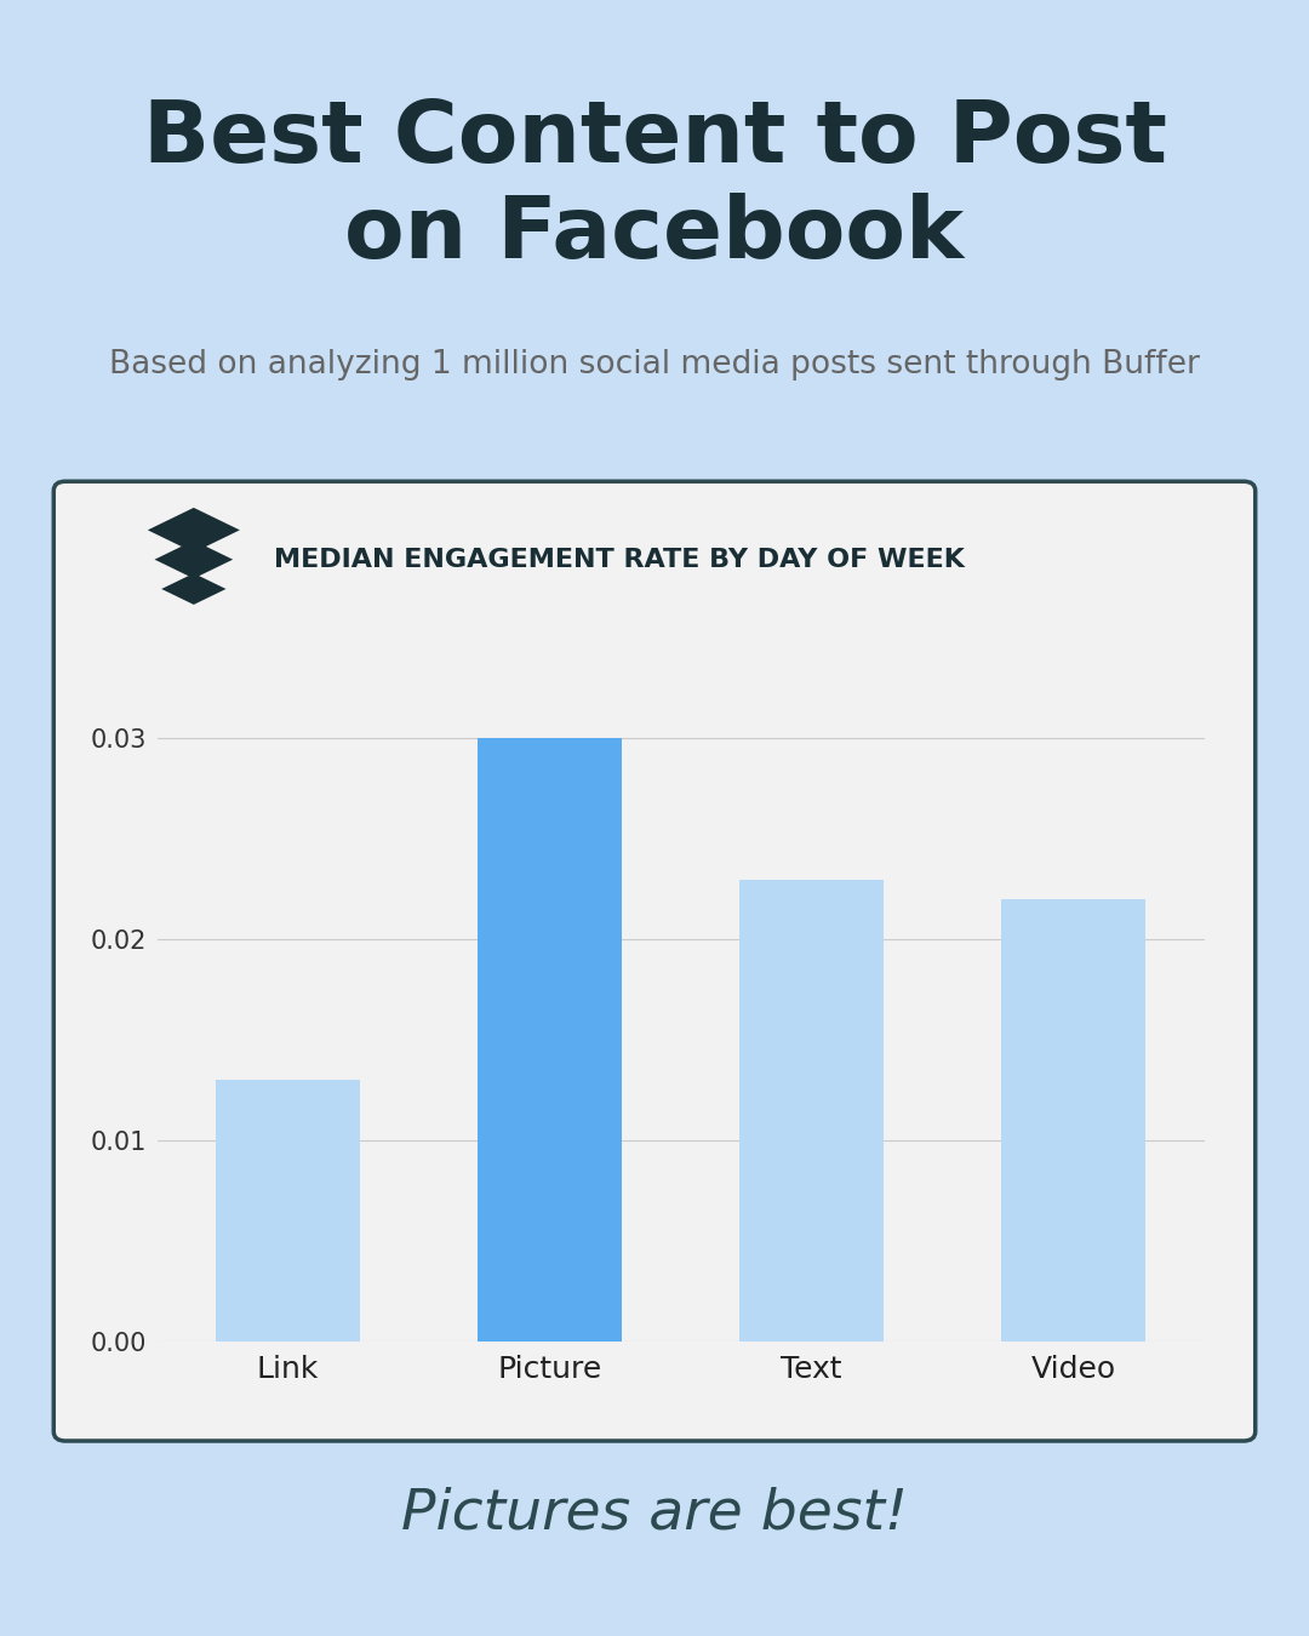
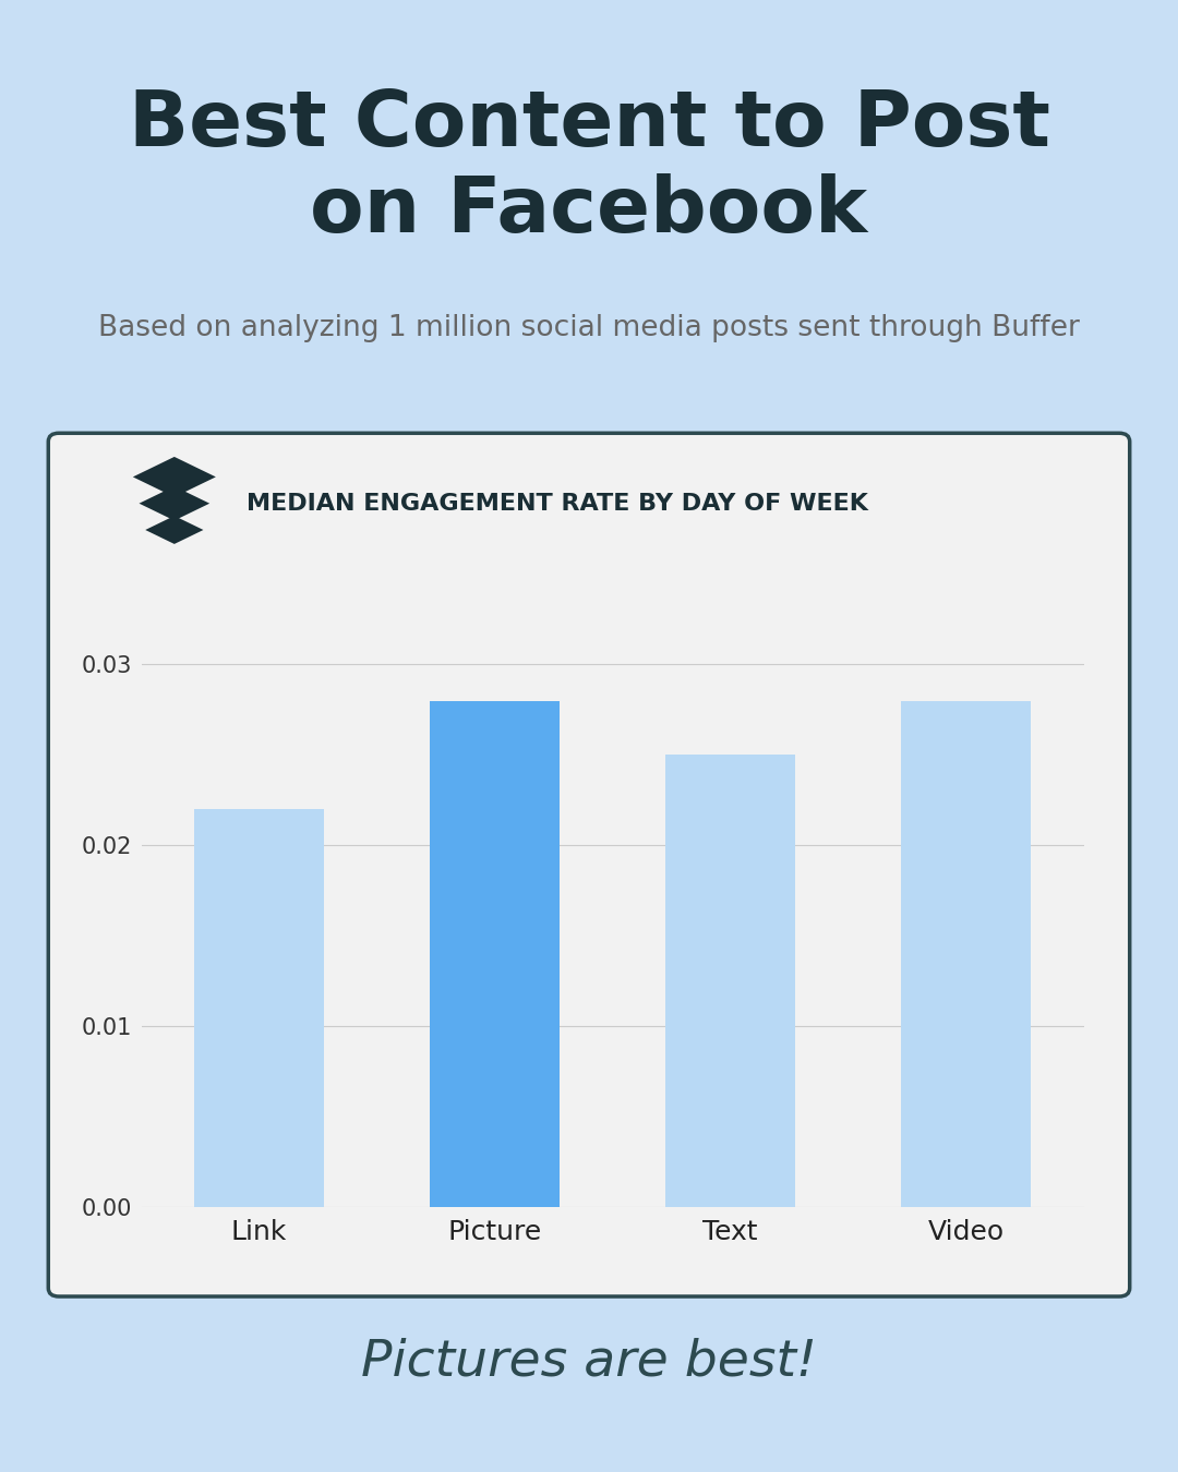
Link: 0.013 -> 0.022
Picture: 0.030 -> 0.028
Text: 0.023 -> 0.025
Video: 0.022 -> 0.028
